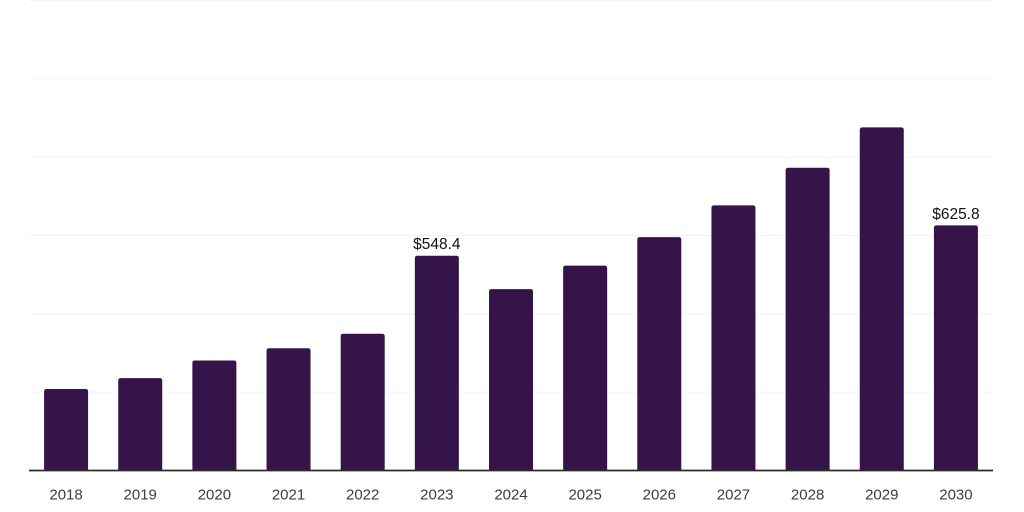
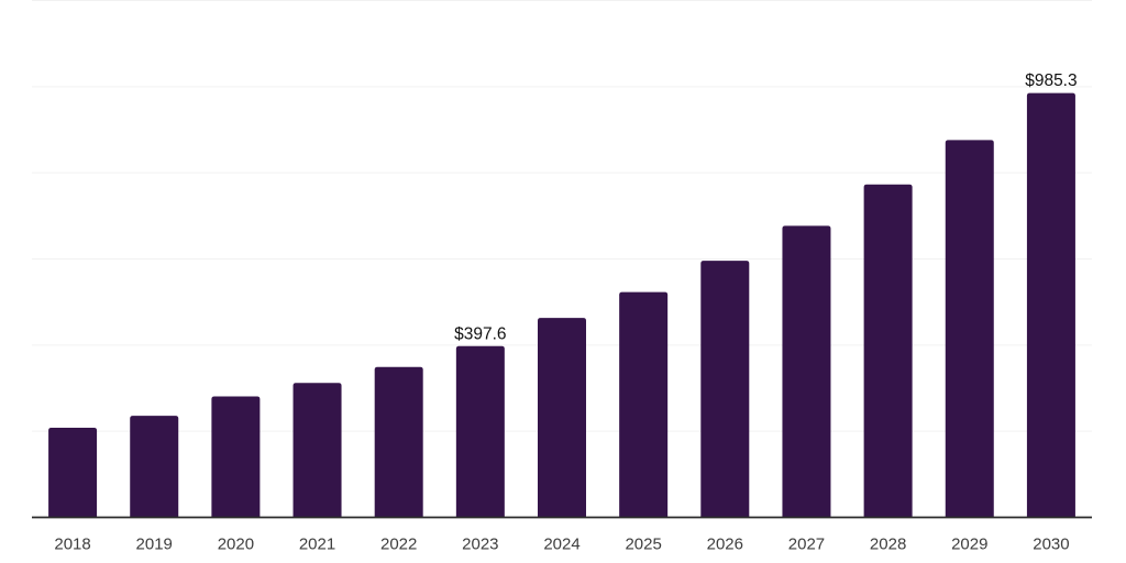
2023: $548.4 -> $397.6
2030: $625.8 -> $985.3
